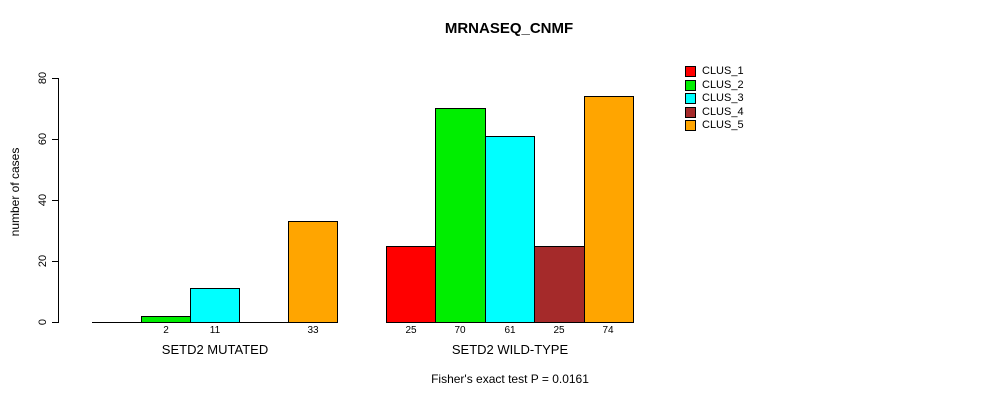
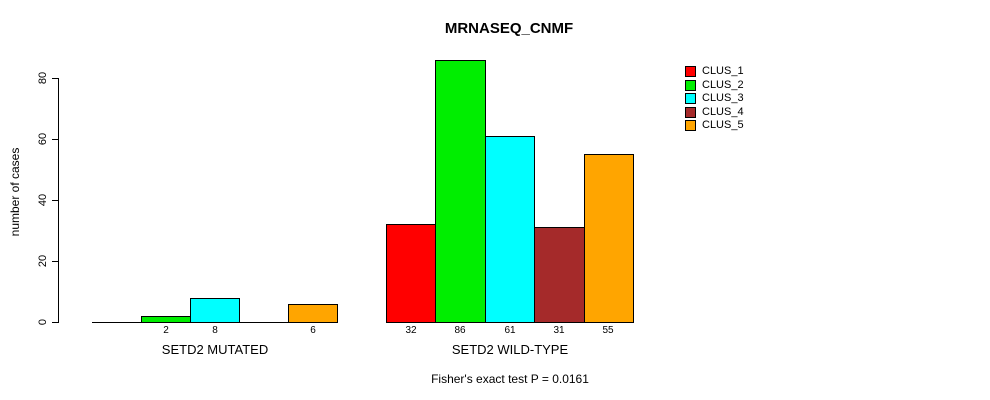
CLUS_3/SETD2 MUTATED: 11 -> 8
CLUS_5/SETD2 MUTATED: 33 -> 6
CLUS_1/SETD2 WILD-TYPE: 25 -> 32
CLUS_2/SETD2 WILD-TYPE: 70 -> 86
CLUS_4/SETD2 WILD-TYPE: 25 -> 31
CLUS_5/SETD2 WILD-TYPE: 74 -> 55
